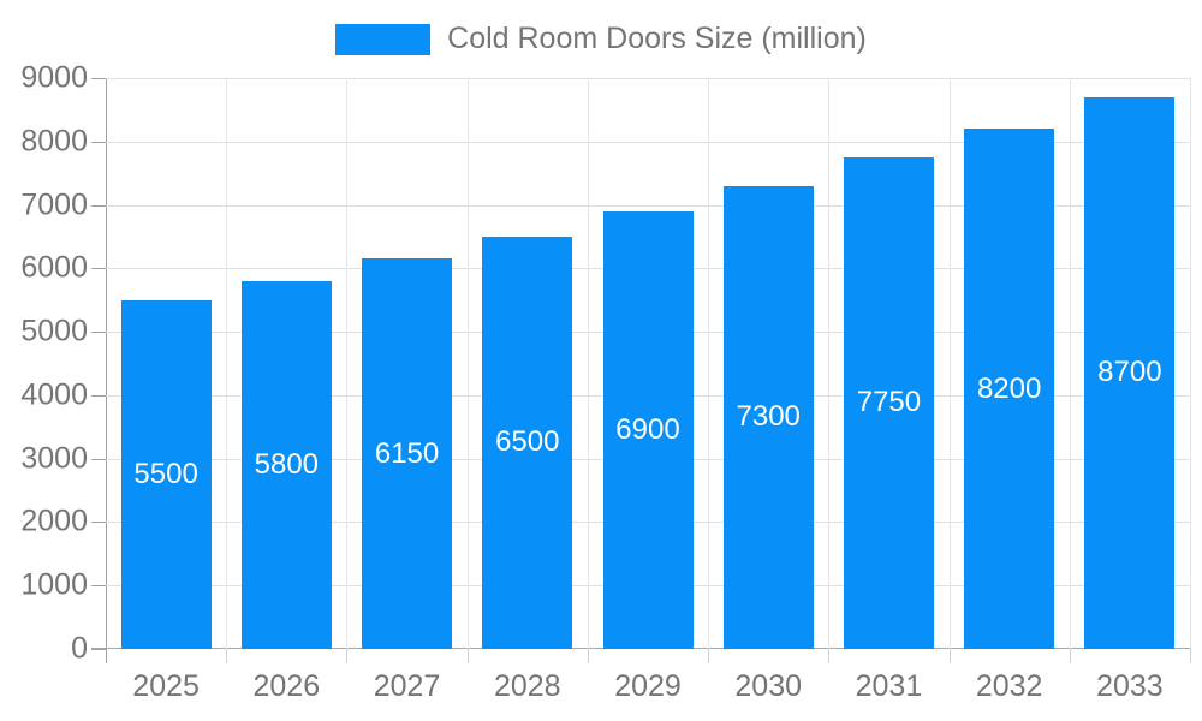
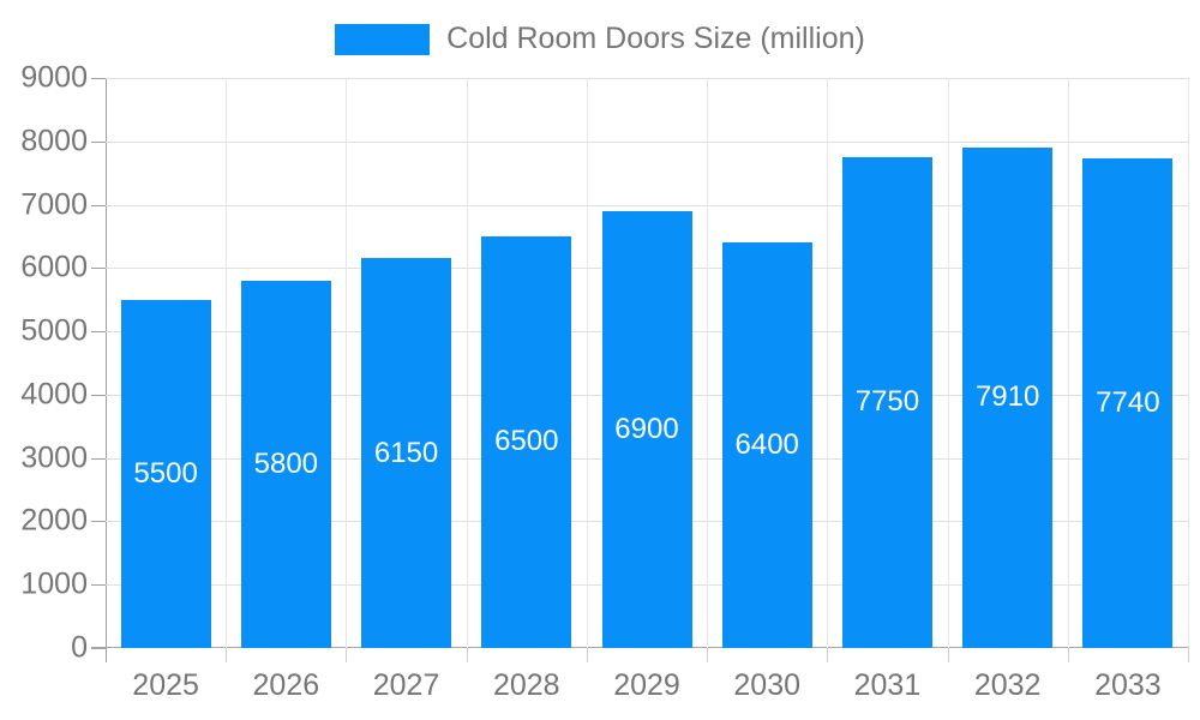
2030: 7300 -> 6400
2032: 8200 -> 7910
2033: 8700 -> 7740
